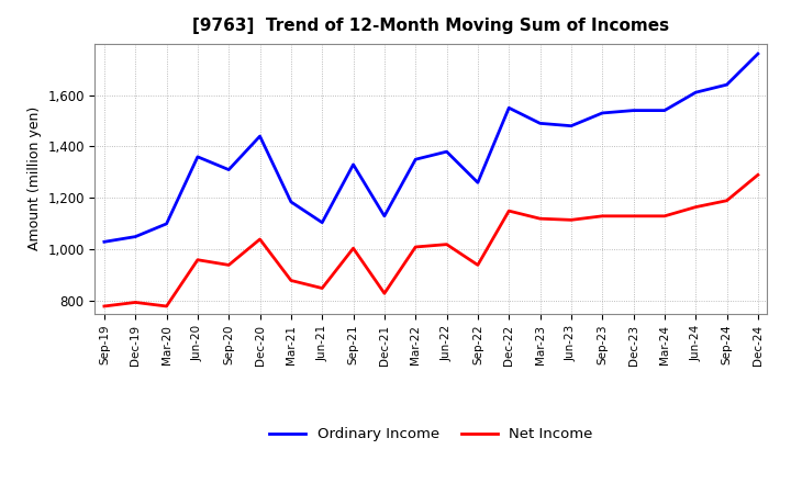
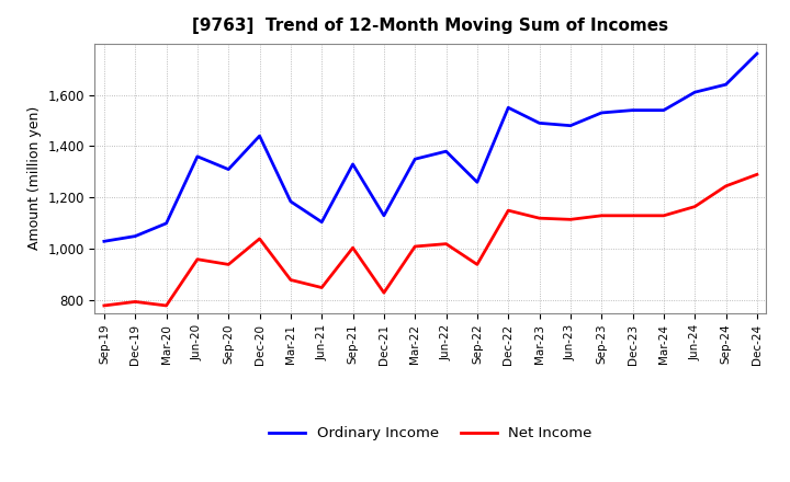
Net Income/Sep-24: 1,190 -> 1,245
